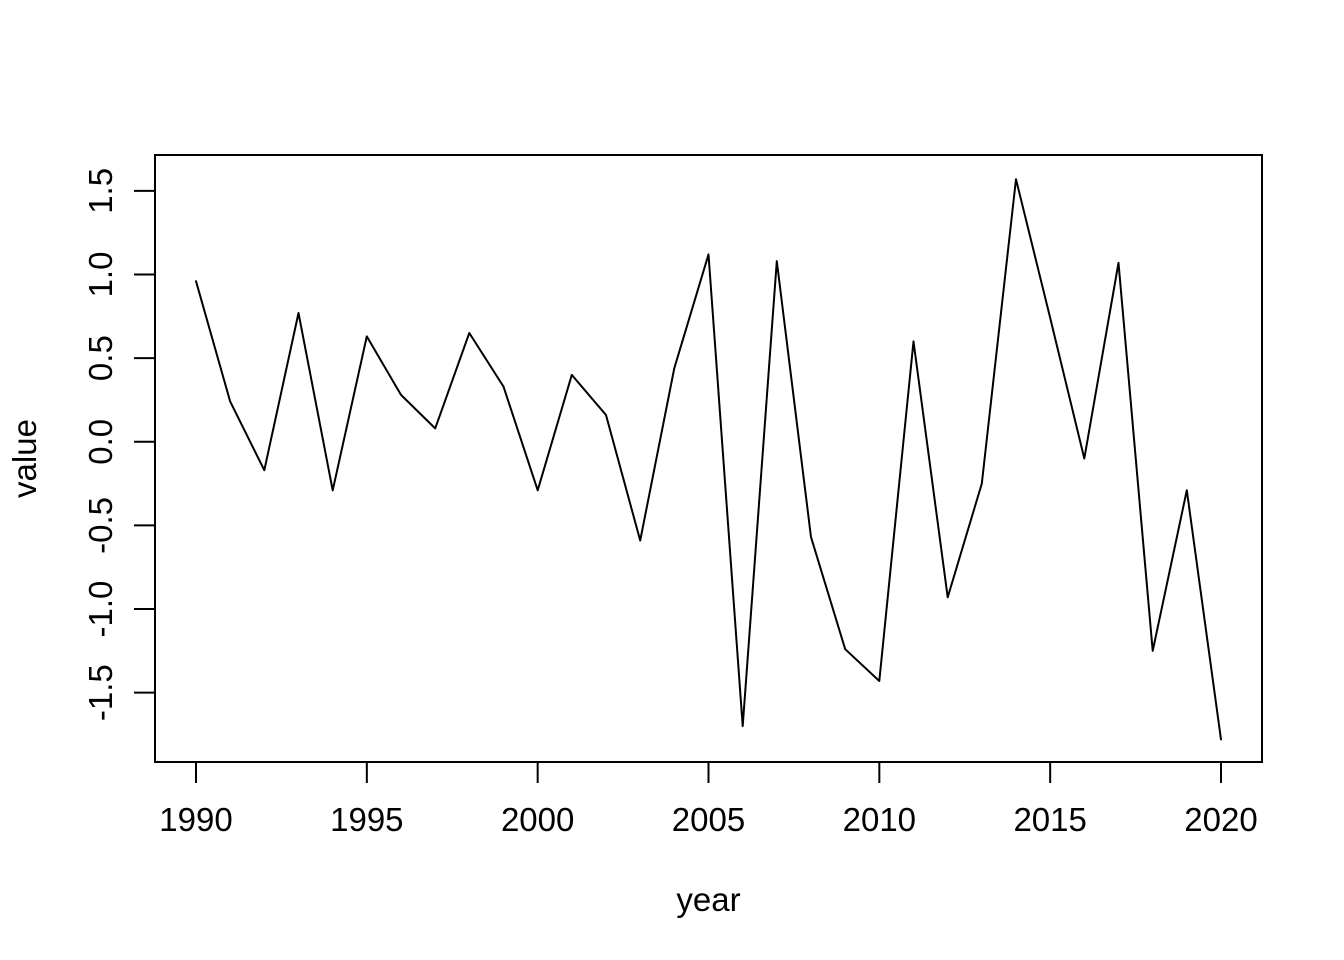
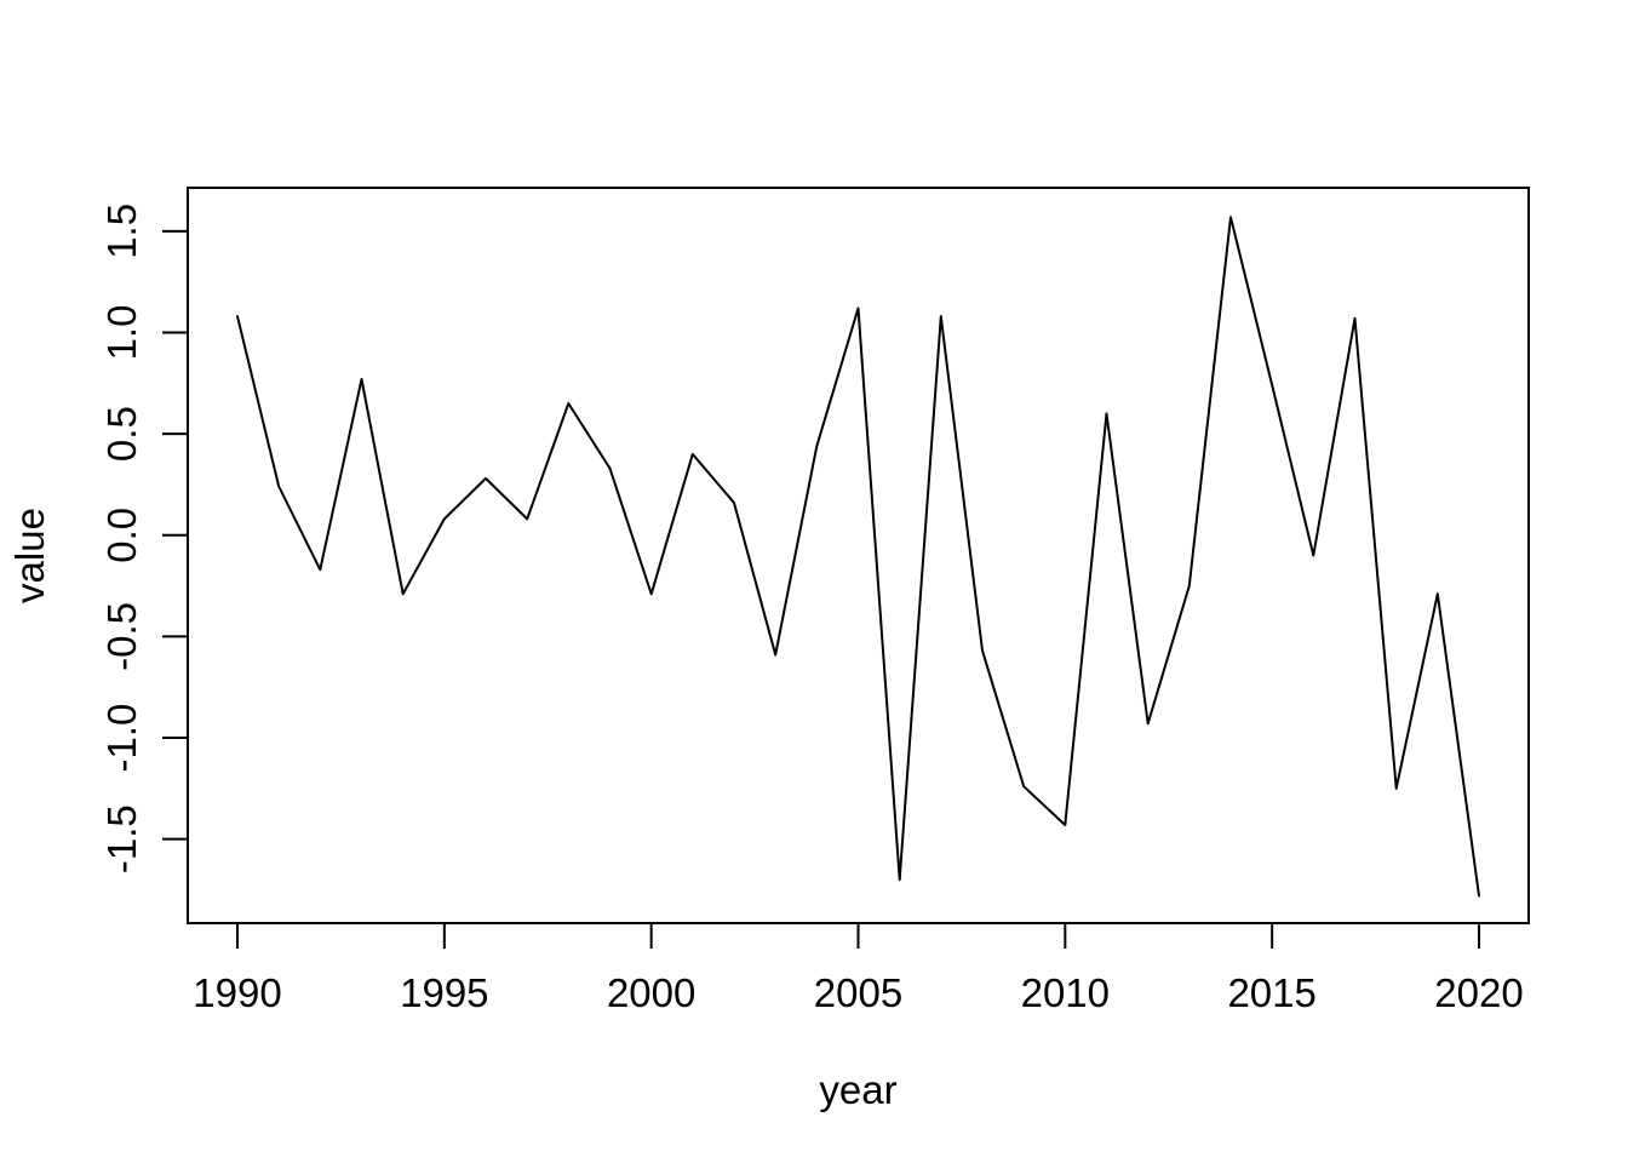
1990: 0.96 -> 1.08
1995: 0.63 -> 0.08
